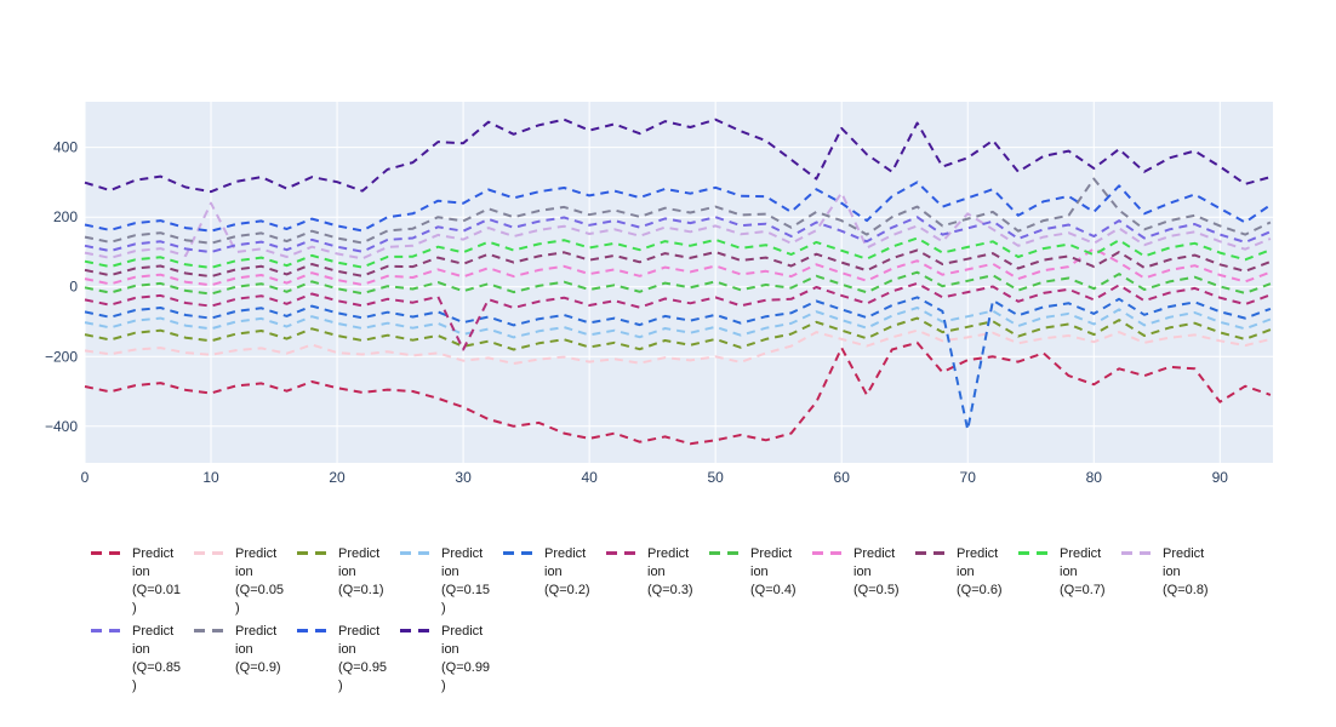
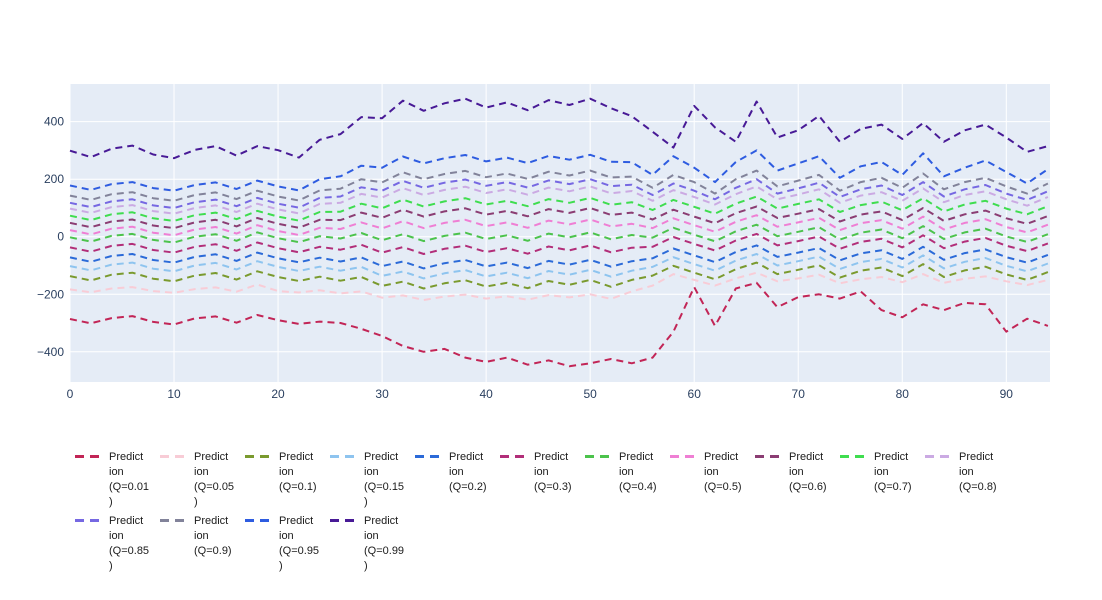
Prediction (Q=0.8)/10: 240 -> 80
Prediction (Q=0.3)/30: -180 -> -60
Prediction (Q=0.8)/60: 270 -> 140
Prediction (Q=0.2)/70: -410 -> -60
Prediction (Q=0.8)/70: 210 -> 150
Prediction (Q=0.5)/80: 110 -> 30
Prediction (Q=0.9)/80: 310 -> 170
